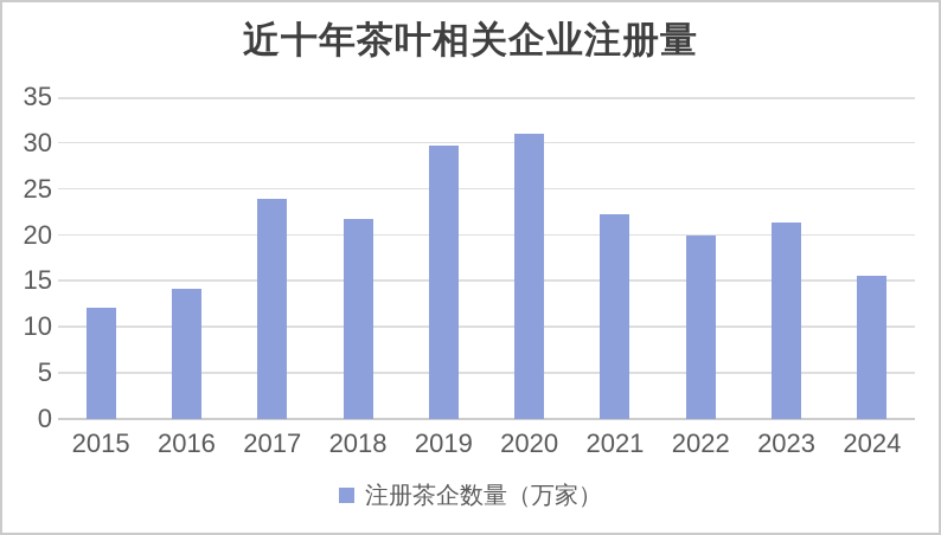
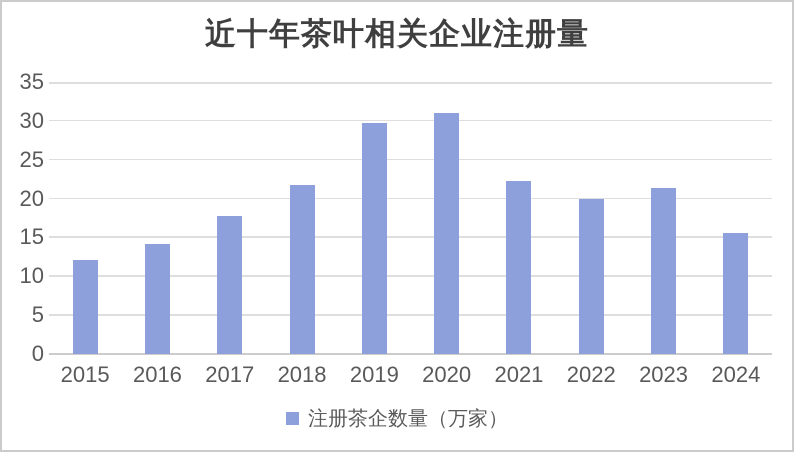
2017: 24 -> 18
